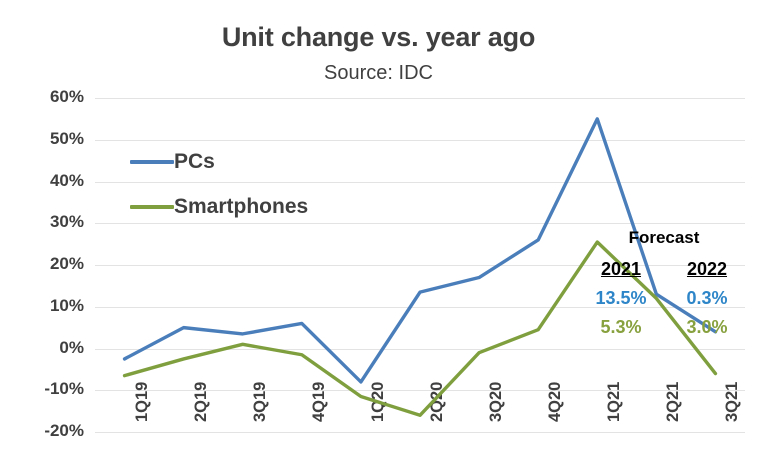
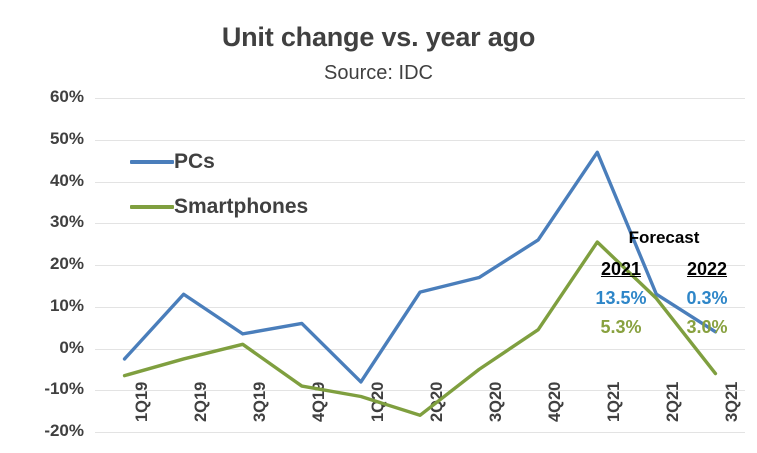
PCs/2Q19: 5% -> 13%
Smartphones/4Q19: -2% -> -9%
Smartphones/3Q20: -1% -> -5%
PCs/1Q21: 55% -> 47%
